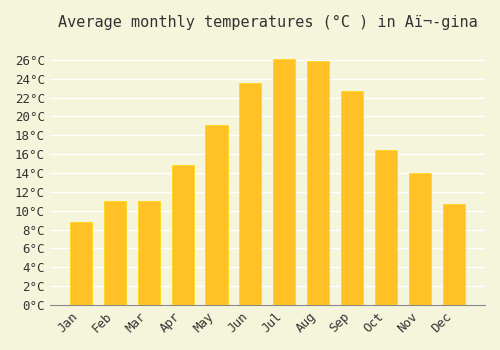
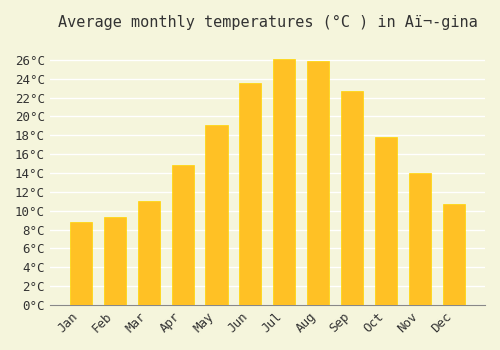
Feb: 11.0°C -> 9.3°C
Oct: 16.4°C -> 17.8°C
